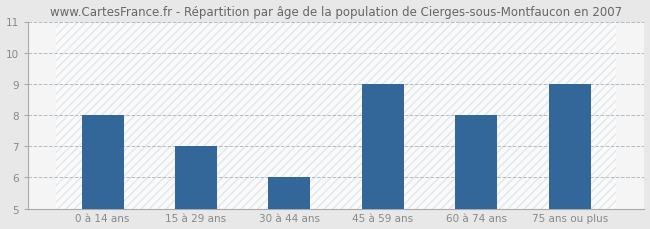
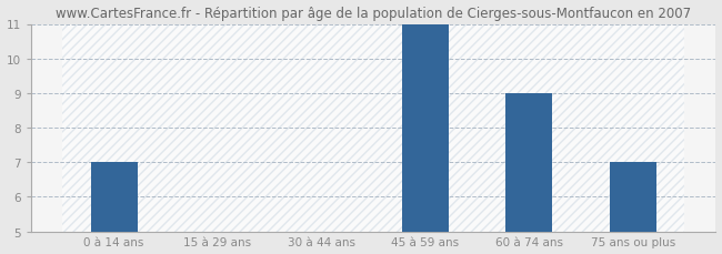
0 à 14 ans: 8 -> 7
15 à 29 ans: 7 -> 5
30 à 44 ans: 6 -> 5
45 à 59 ans: 9 -> 11
60 à 74 ans: 8 -> 9
75 ans ou plus: 9 -> 7
